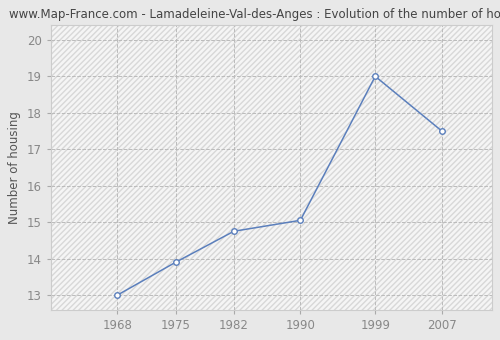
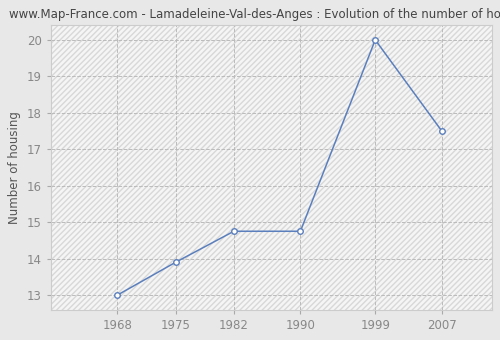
1990: 15.05 -> 14.75
1999: 19.00 -> 20.00
